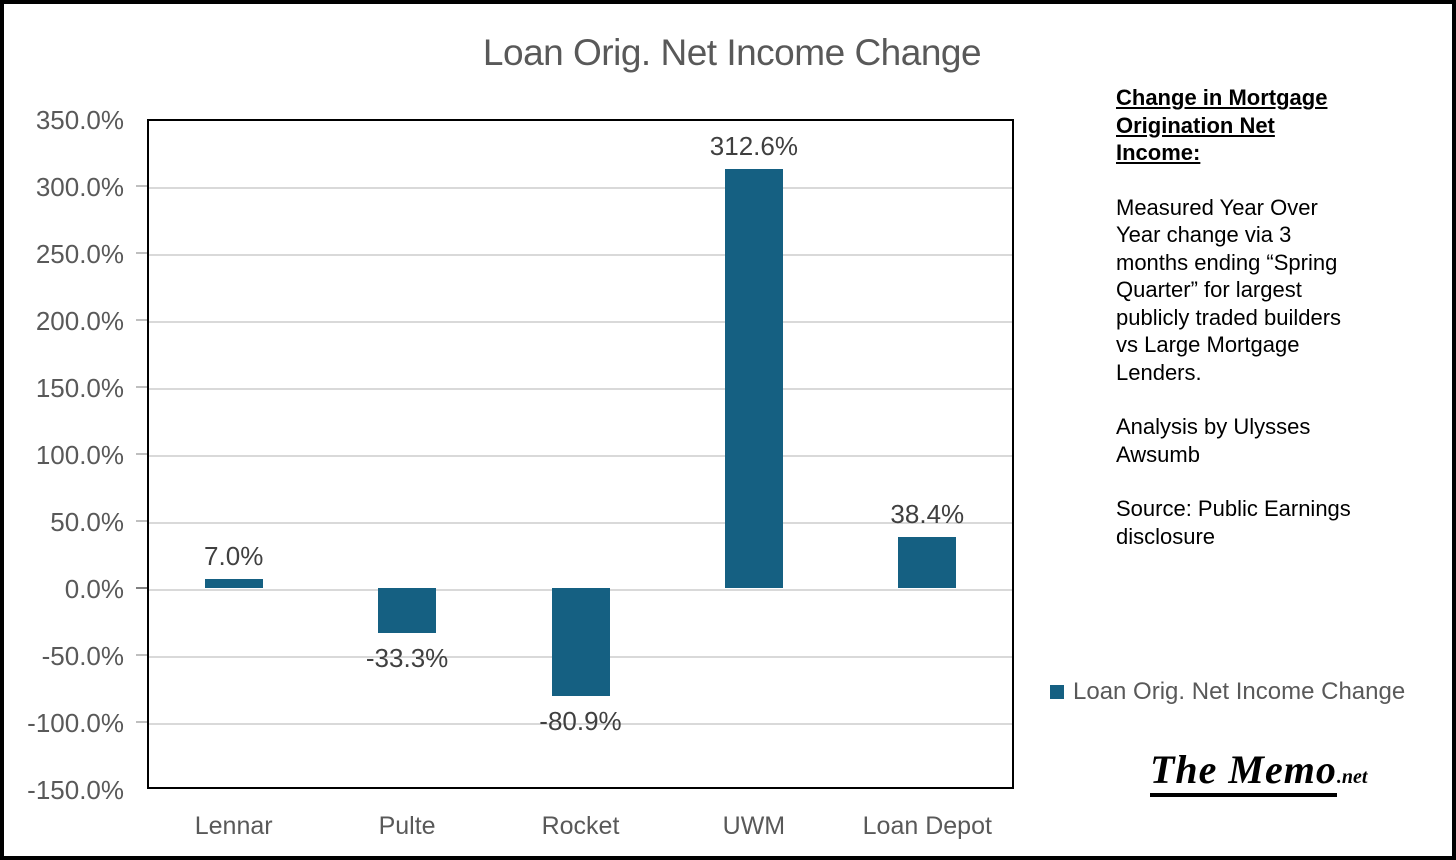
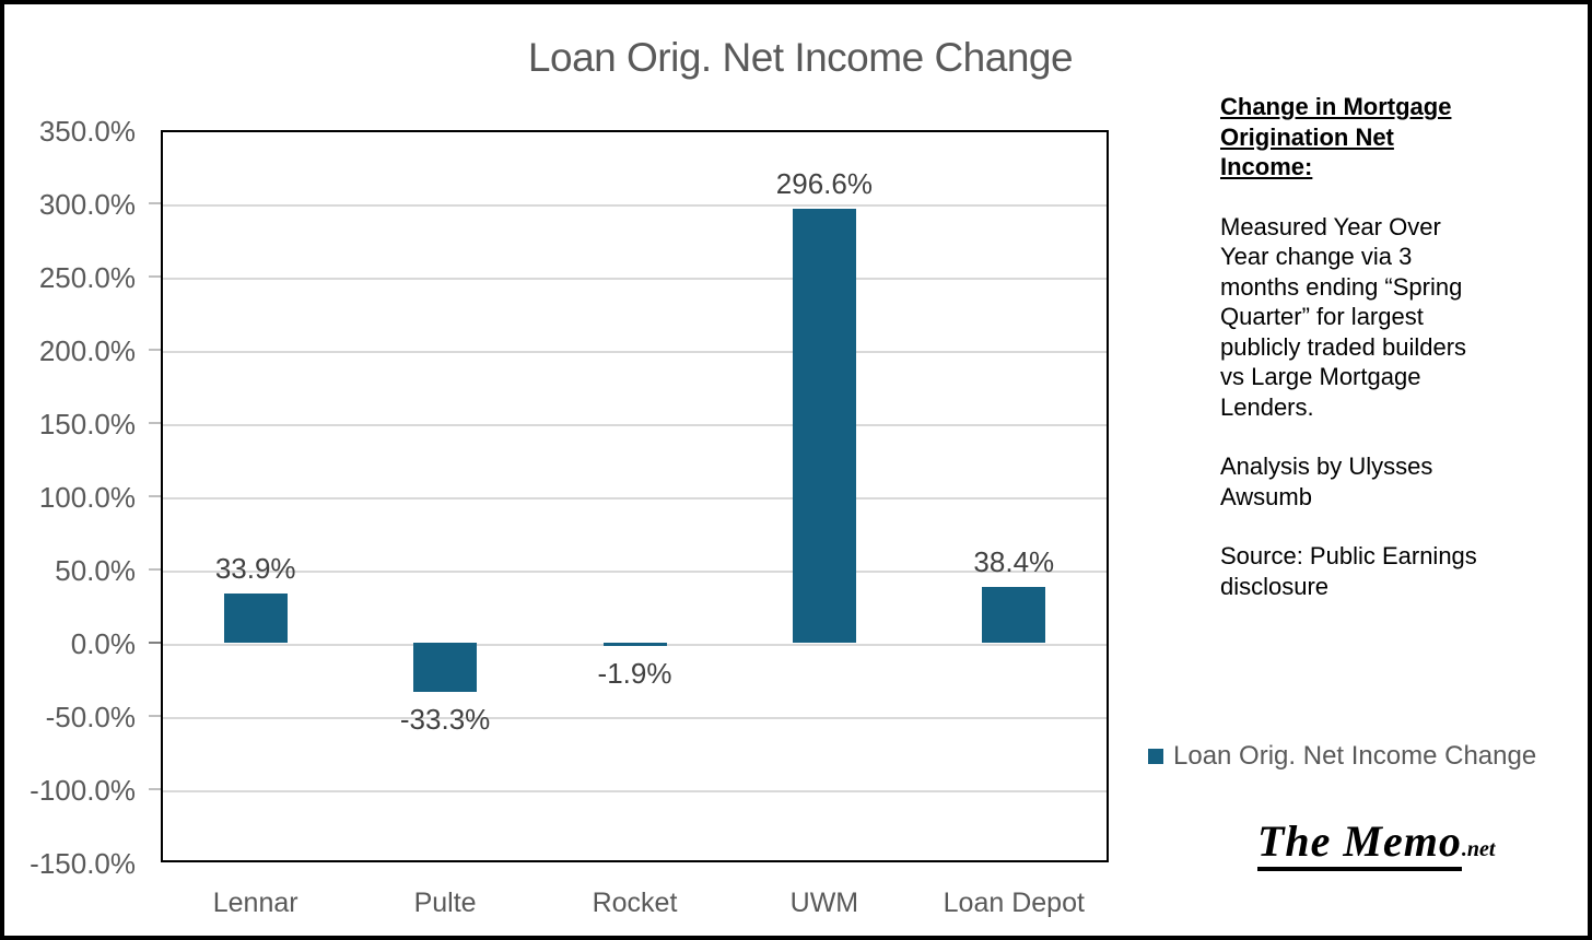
Lennar: 7.0% -> 33.9%
Rocket: -80.9% -> -1.9%
UWM: 312.6% -> 296.6%
